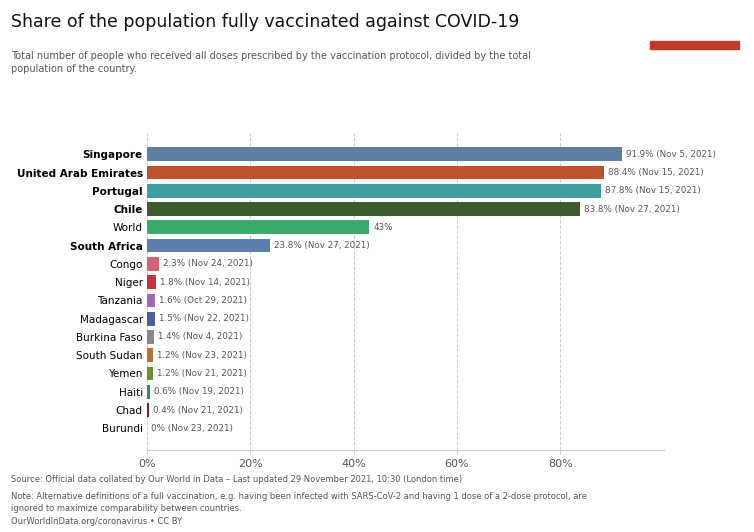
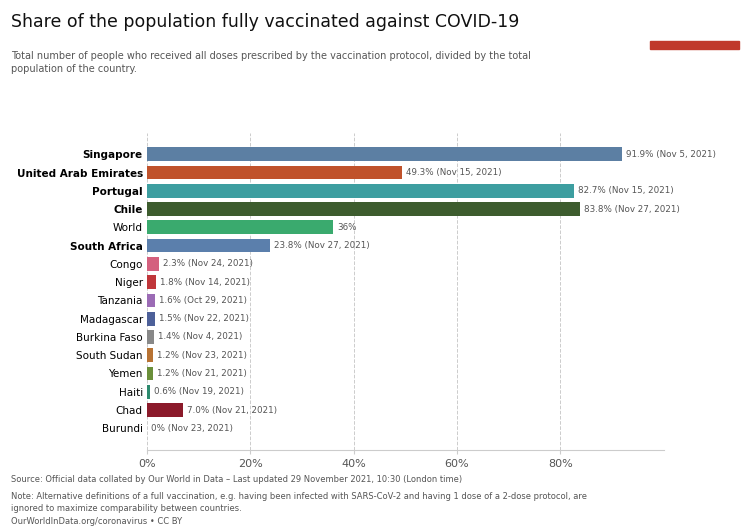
United Arab Emirates: 88.4% -> 49.3%
Portugal: 87.8% -> 82.7%
World: 43% -> 36%
Chad: 0.4% -> 7.0%
